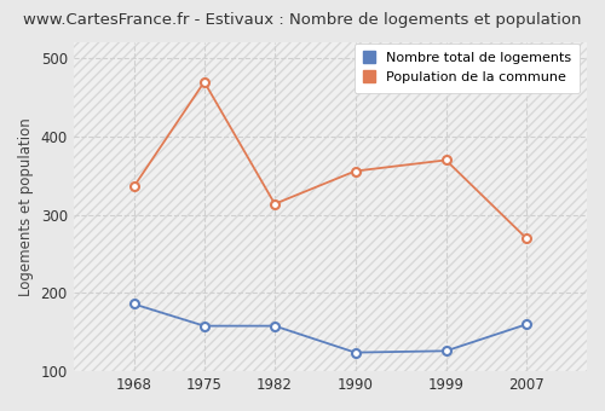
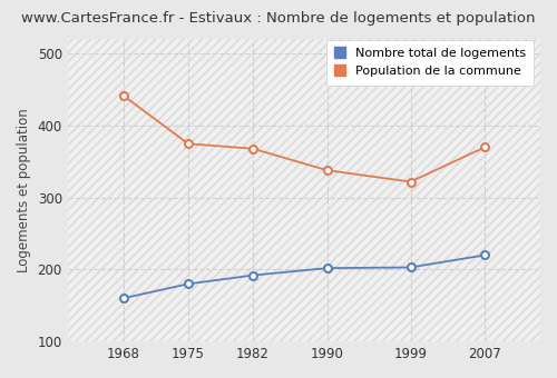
Nombre total de logements/1968: 186 -> 160
Population de la commune/1968: 336 -> 442
Nombre total de logements/1975: 158 -> 180
Population de la commune/1975: 470 -> 375
Nombre total de logements/1982: 158 -> 192
Population de la commune/1982: 314 -> 368
Nombre total de logements/1990: 124 -> 202
Population de la commune/1990: 356 -> 338
Nombre total de logements/1999: 126 -> 203
Population de la commune/1999: 370 -> 322
Nombre total de logements/2007: 160 -> 220
Population de la commune/2007: 270 -> 370
